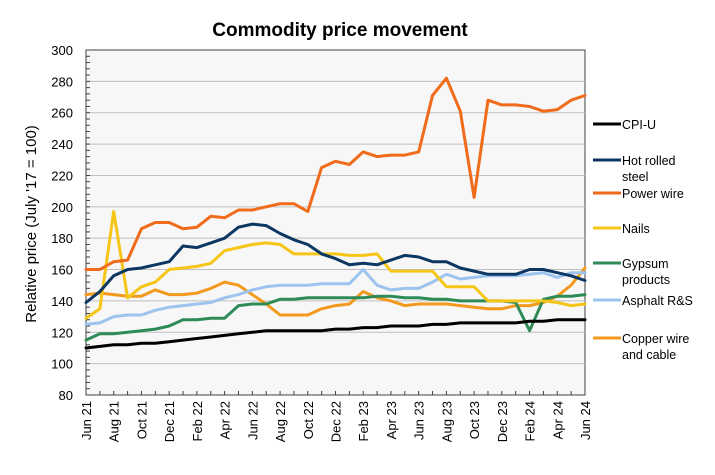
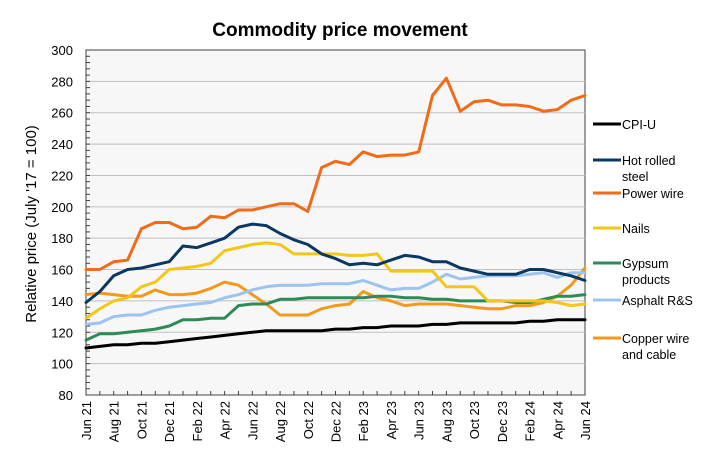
Nails/Aug 21: 197 -> 140
Asphalt R&S/Feb 23: 160 -> 153
Power wire/Oct 23: 206 -> 267
Gypsum products/Feb 24: 121 -> 139
